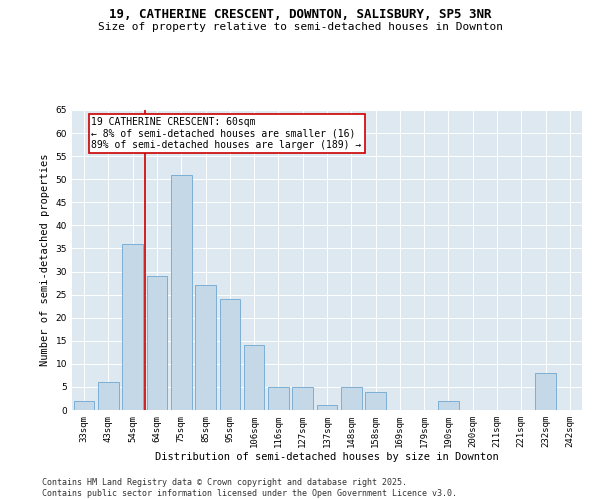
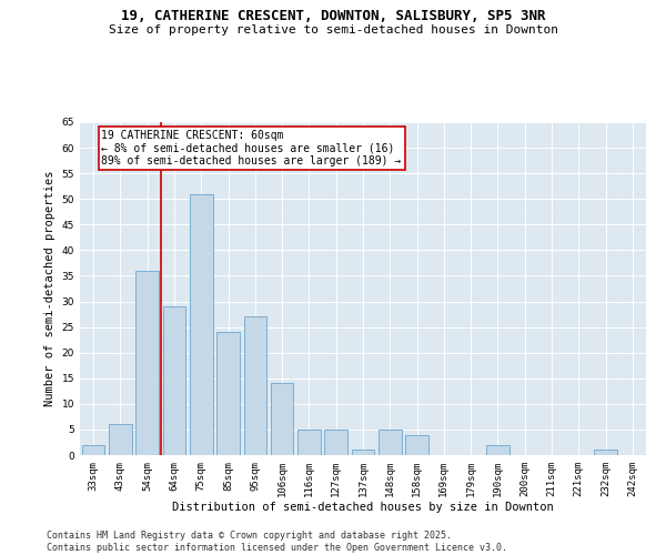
85sqm: 27 -> 24
95sqm: 24 -> 27
232sqm: 8 -> 1
